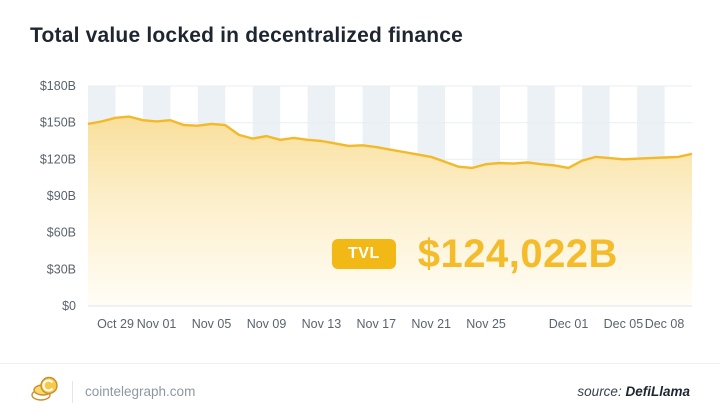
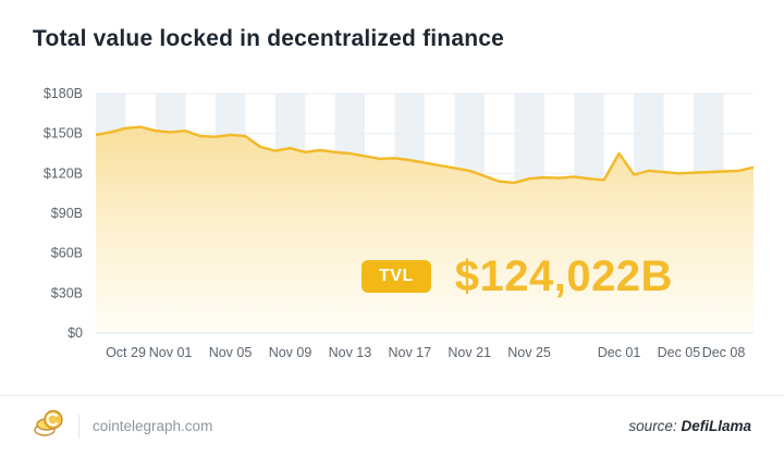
Dec 01: $113B -> $135B
